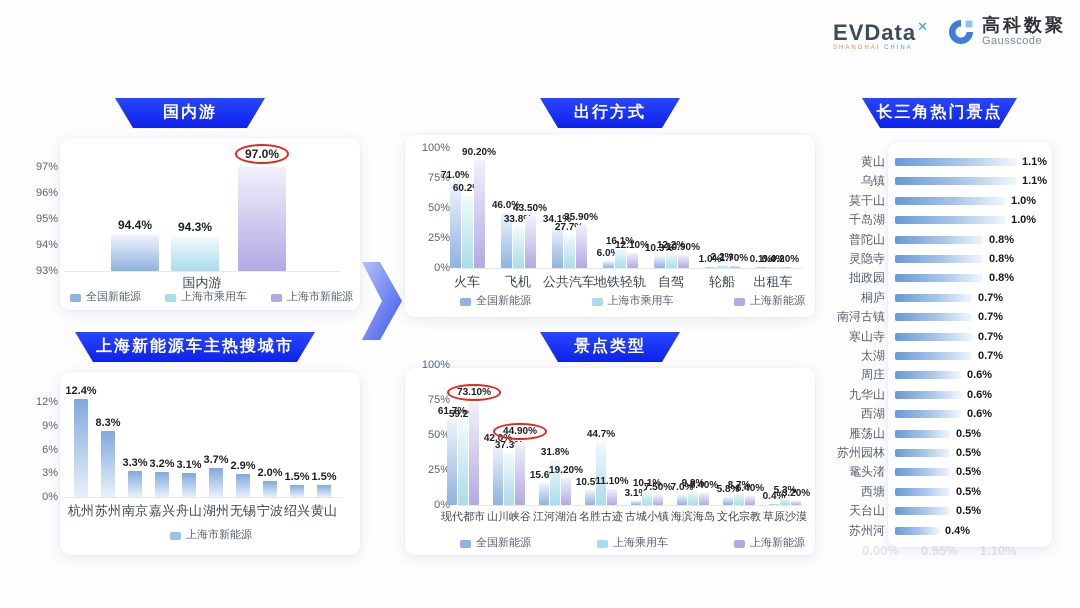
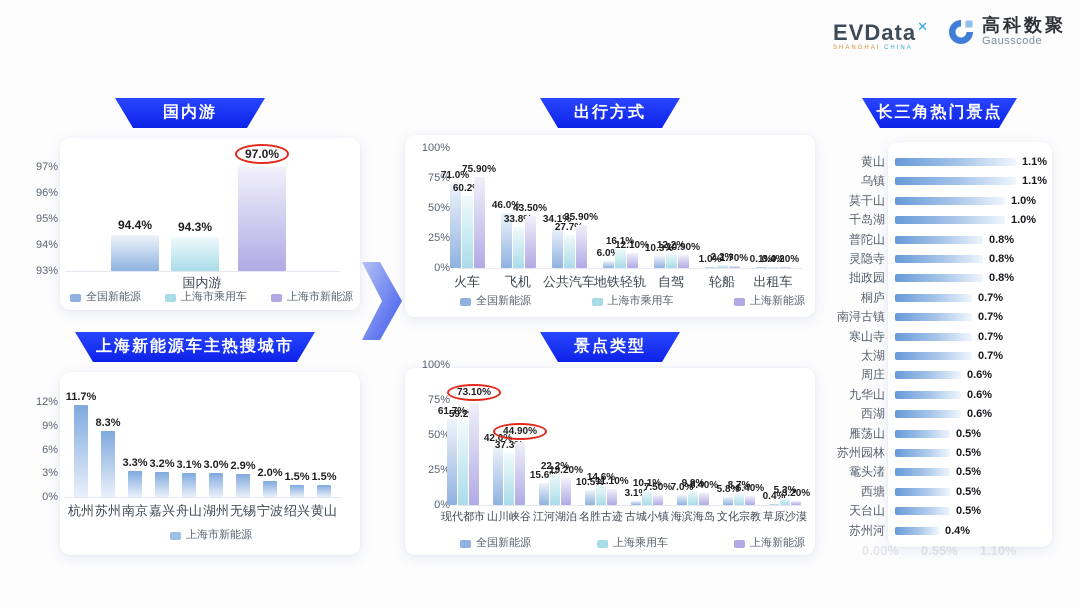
上海新能源车主热搜城市/杭州: 12.4% -> 11.7%
上海新能源车主热搜城市/湖州: 3.7% -> 3.0%
出行方式/上海新能源/火车: 90.20% -> 75.90%
景点类型/上海乘用车/江河湖泊: 31.8% -> 22.2%
景点类型/上海乘用车/名胜古迹: 44.7% -> 14.6%
